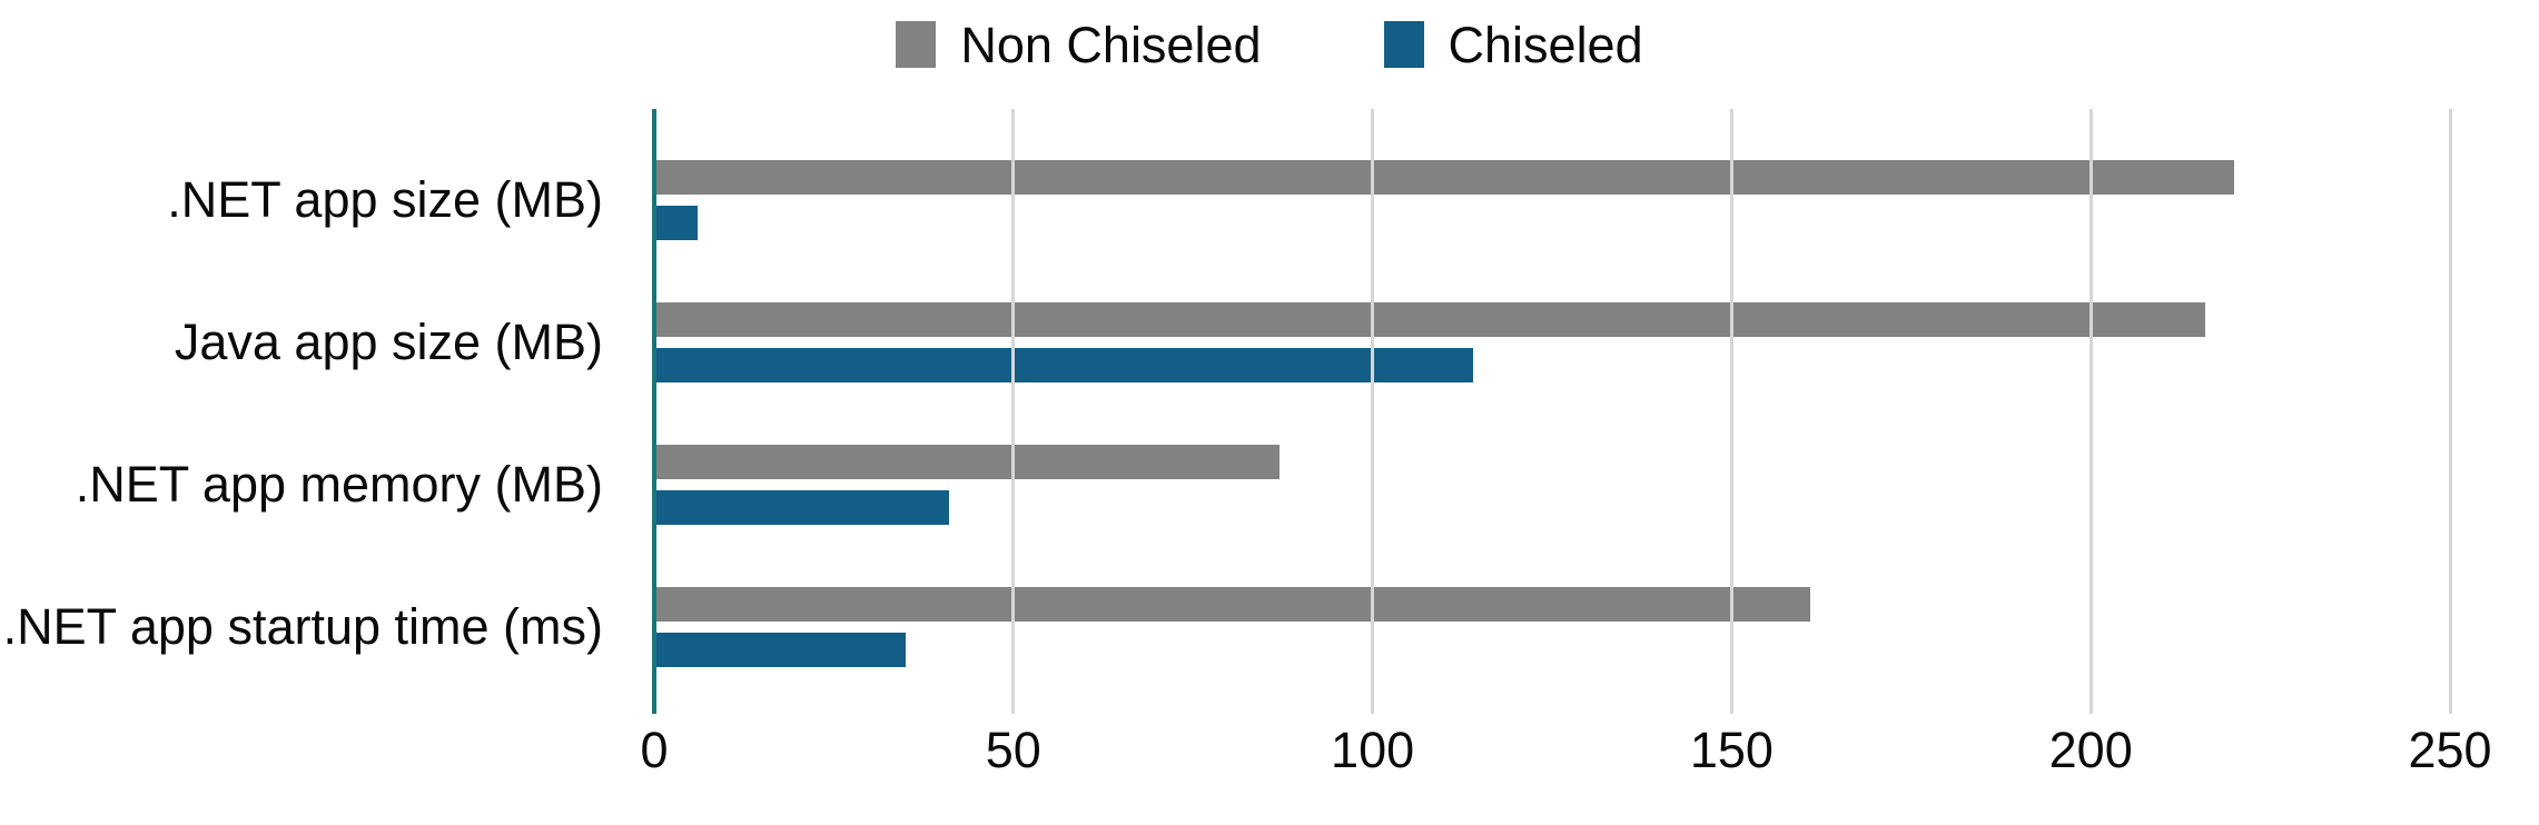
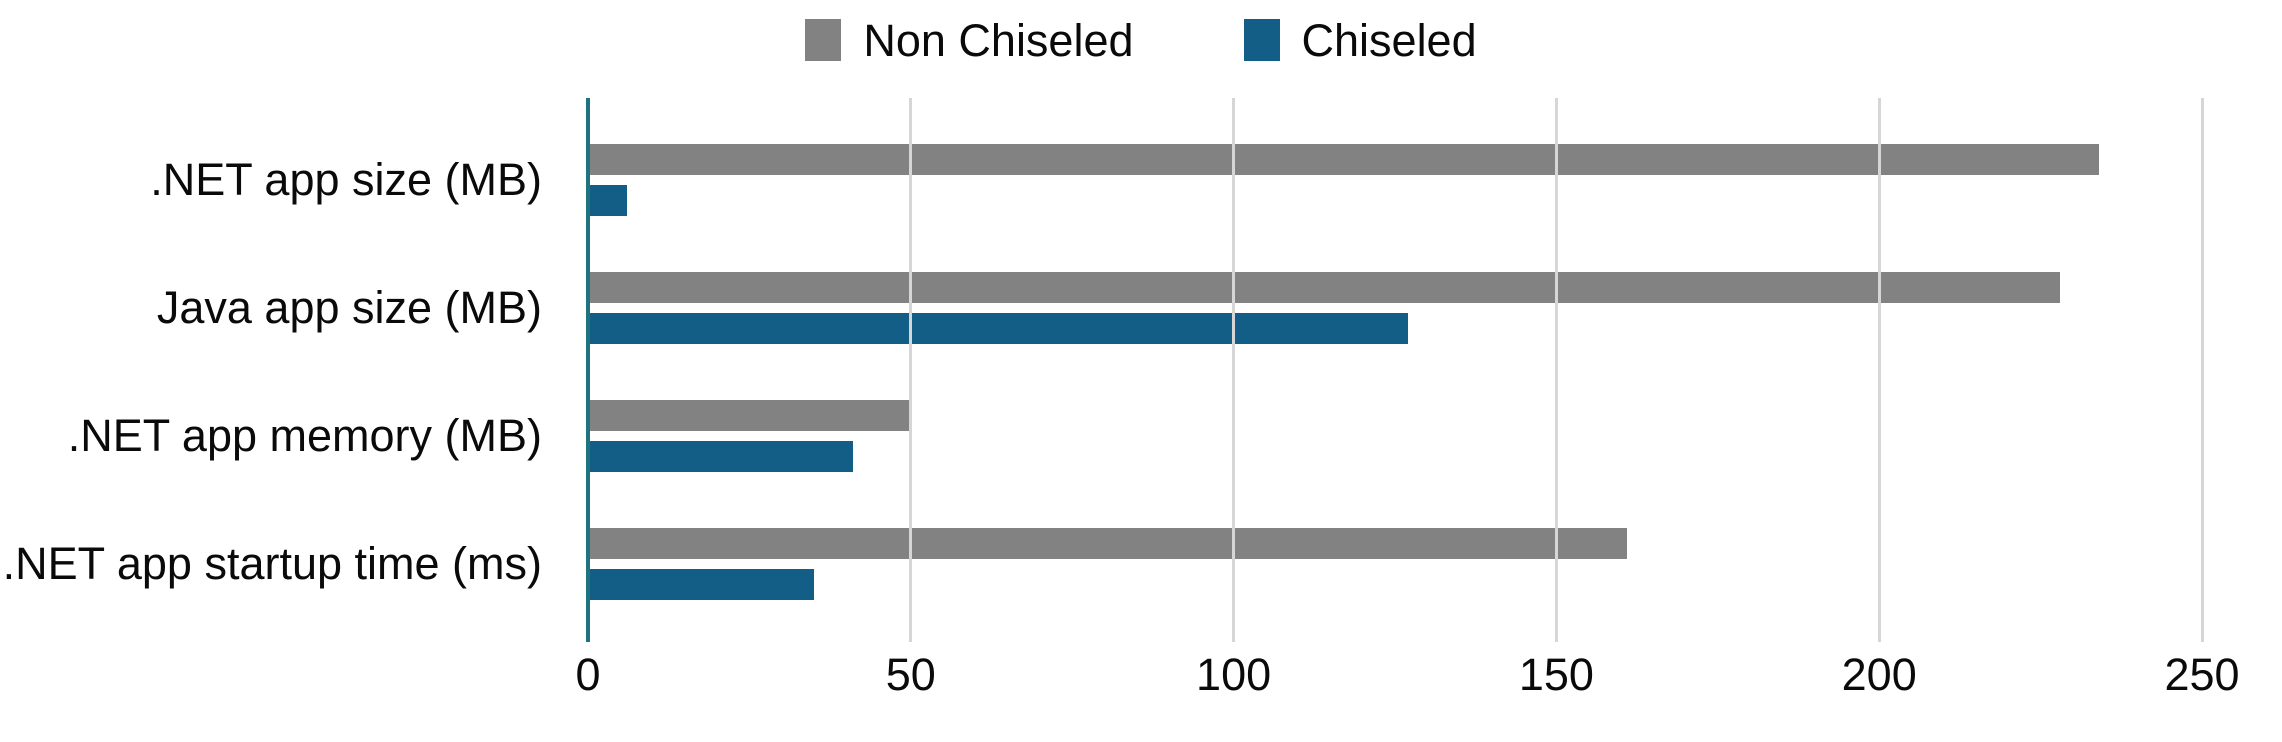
Non Chiseled/.NET app size (MB): 220 -> 234
Non Chiseled/Java app size (MB): 216 -> 228
Chiseled/Java app size (MB): 114 -> 127
Non Chiseled/.NET app memory (MB): 87 -> 50
